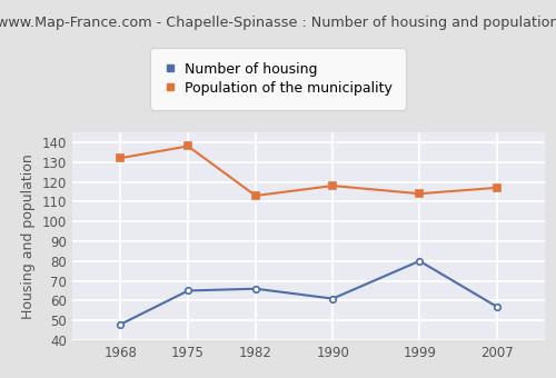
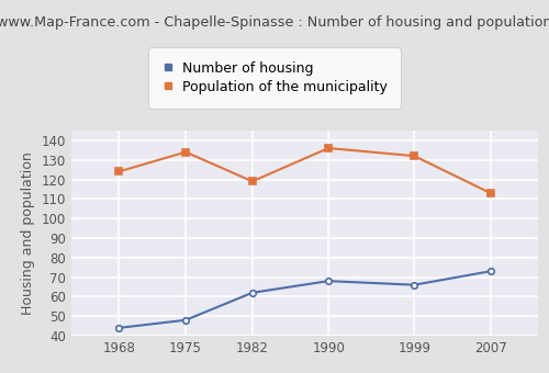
Number of housing/1968: 48 -> 44
Population of the municipality/1968: 132 -> 124
Number of housing/1975: 65 -> 48
Population of the municipality/1975: 138 -> 134
Number of housing/1982: 66 -> 62
Population of the municipality/1982: 113 -> 119
Number of housing/1990: 61 -> 68
Population of the municipality/1990: 118 -> 136
Number of housing/1999: 80 -> 66
Population of the municipality/1999: 114 -> 132
Number of housing/2007: 57 -> 73
Population of the municipality/2007: 117 -> 113
